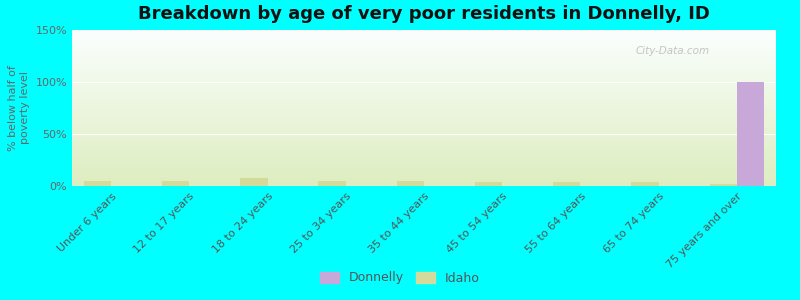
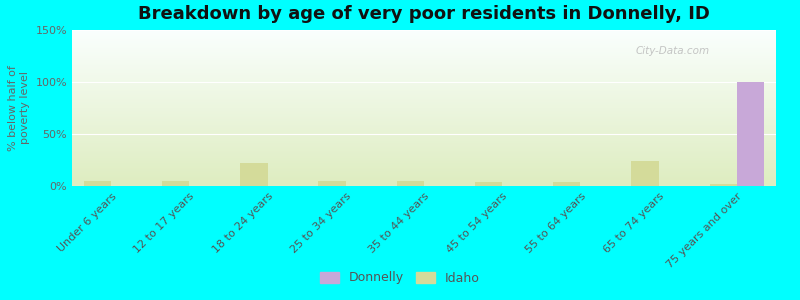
Idaho/18 to 24 years: 8% -> 22%
Idaho/65 to 74 years: 4% -> 24%
